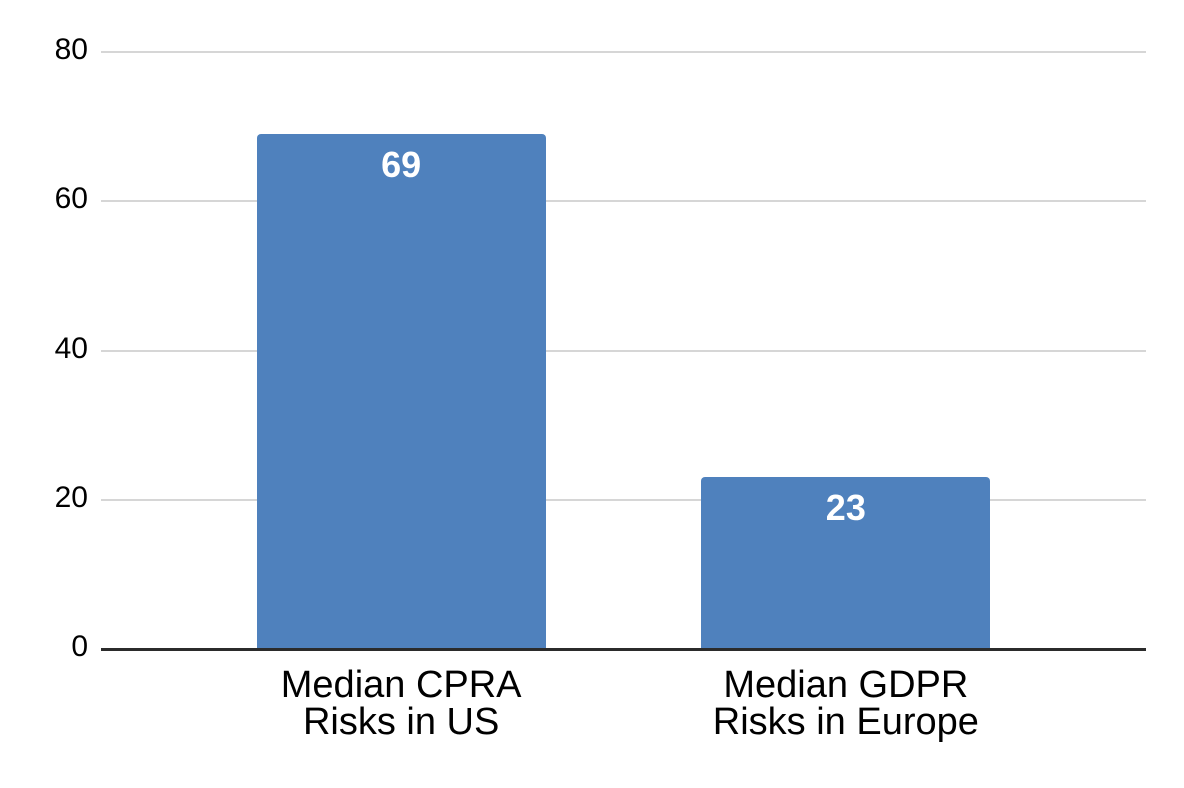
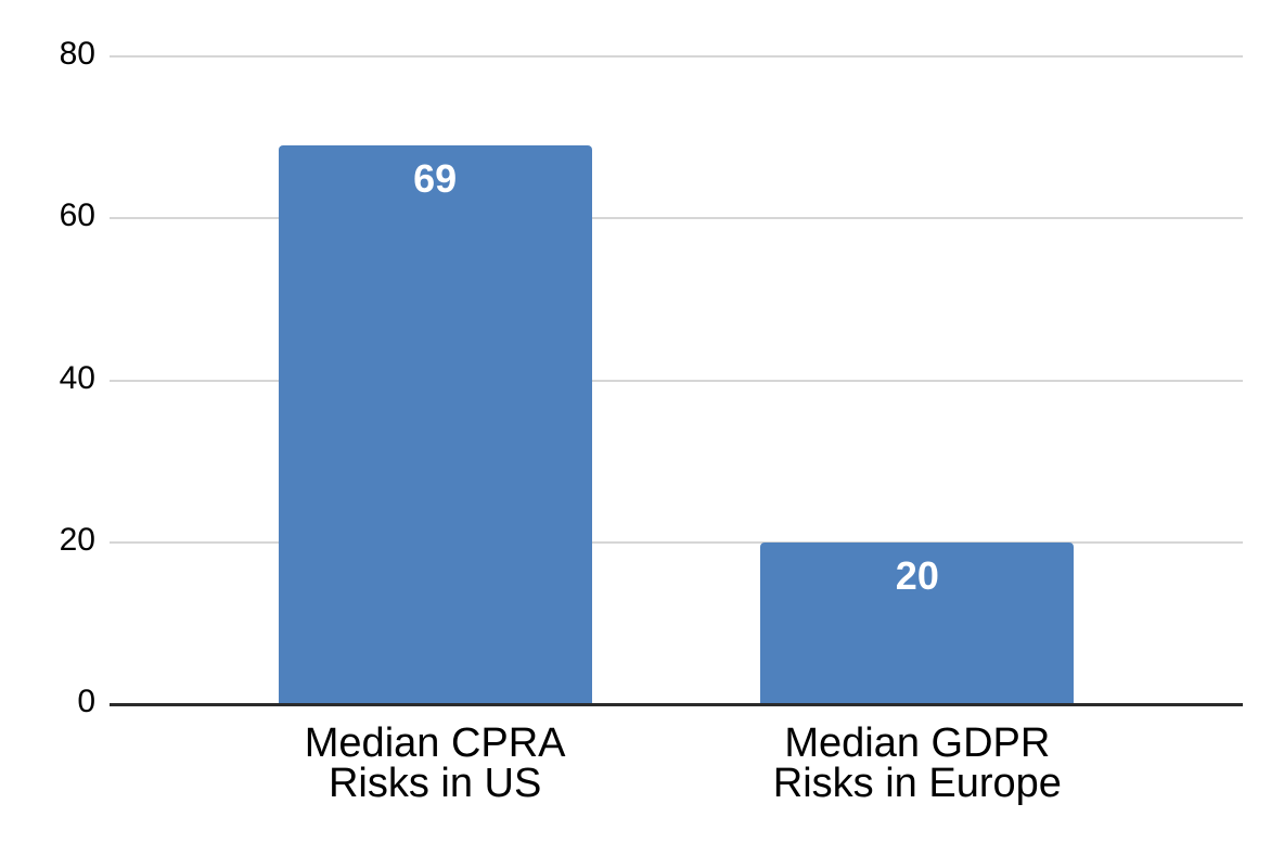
Median GDPR Risks in Europe: 23 -> 20
